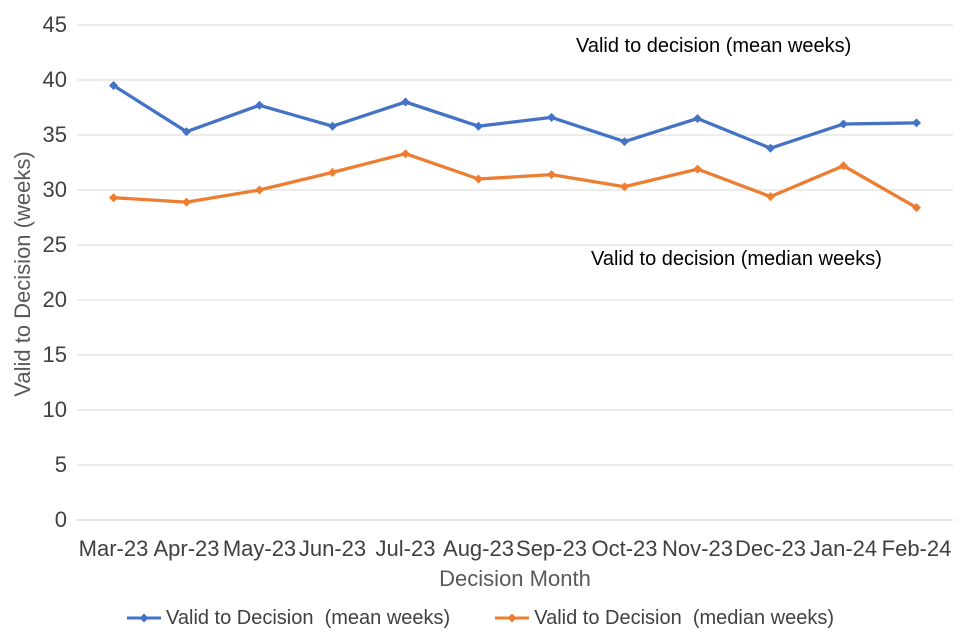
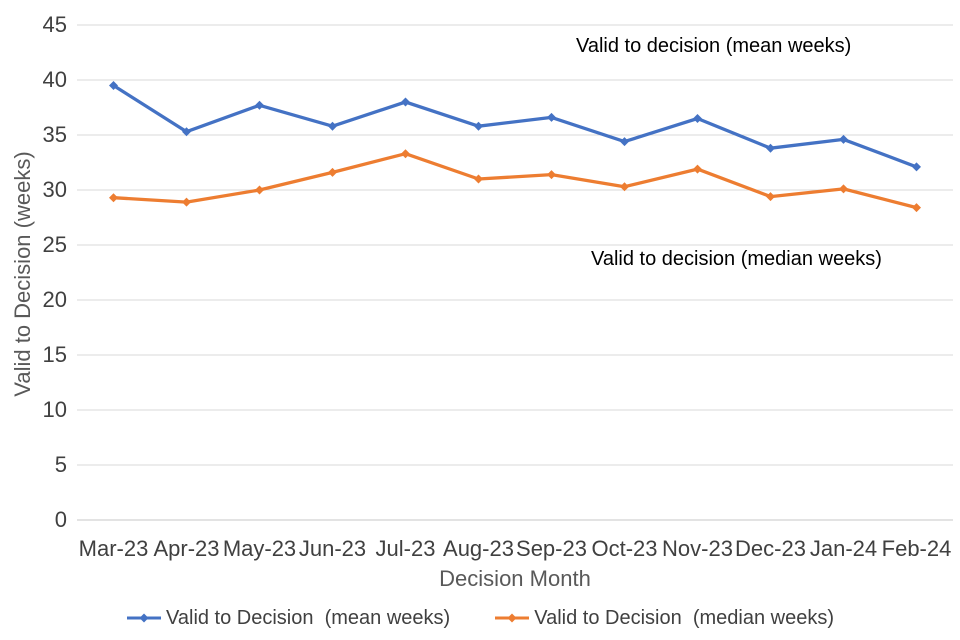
Valid to Decision (mean weeks)/Jan-24: 36.0 -> 34.6
Valid to Decision (median weeks)/Jan-24: 32.2 -> 30.1
Valid to Decision (mean weeks)/Feb-24: 36.1 -> 32.1
